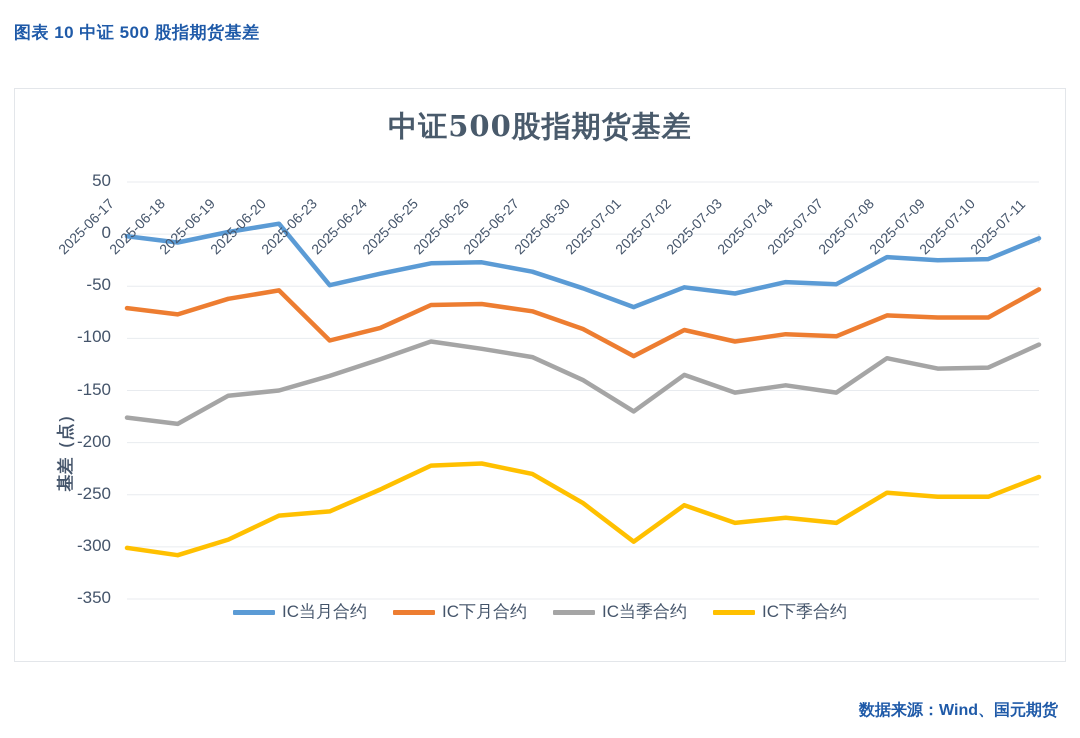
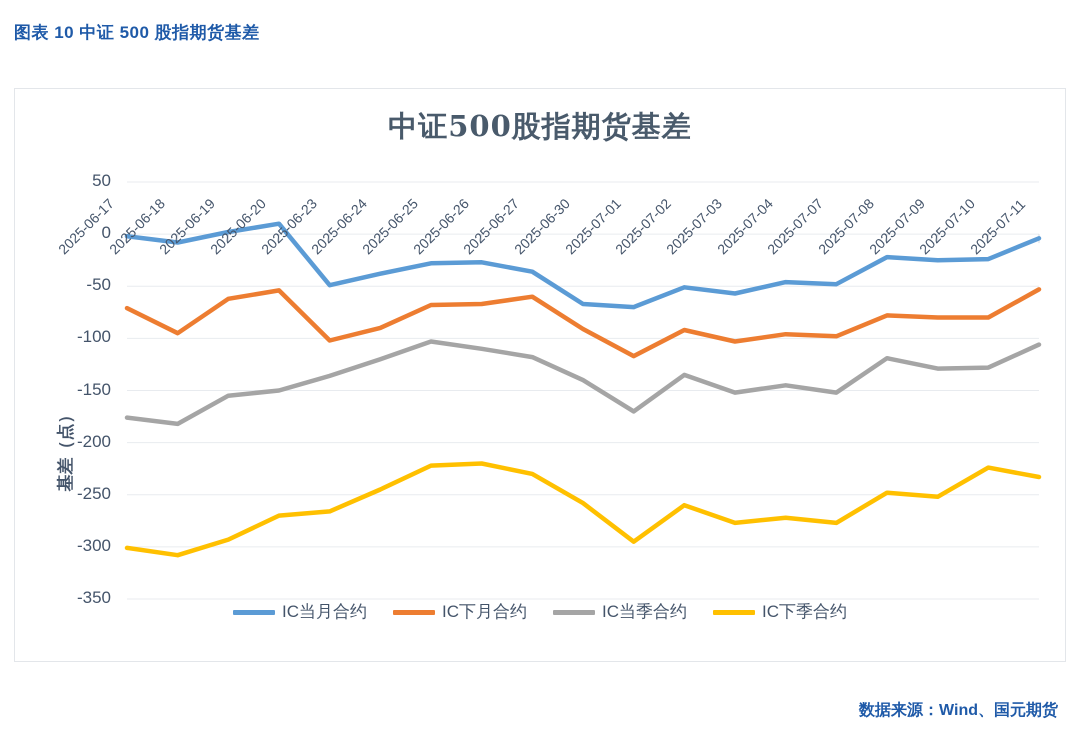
IC下月合约/2025-06-18: -77 -> -95
IC下月合约/2025-06-27: -74 -> -60
IC当月合约/2025-06-30: -52 -> -67
IC下季合约/2025-07-10: -252 -> -224
